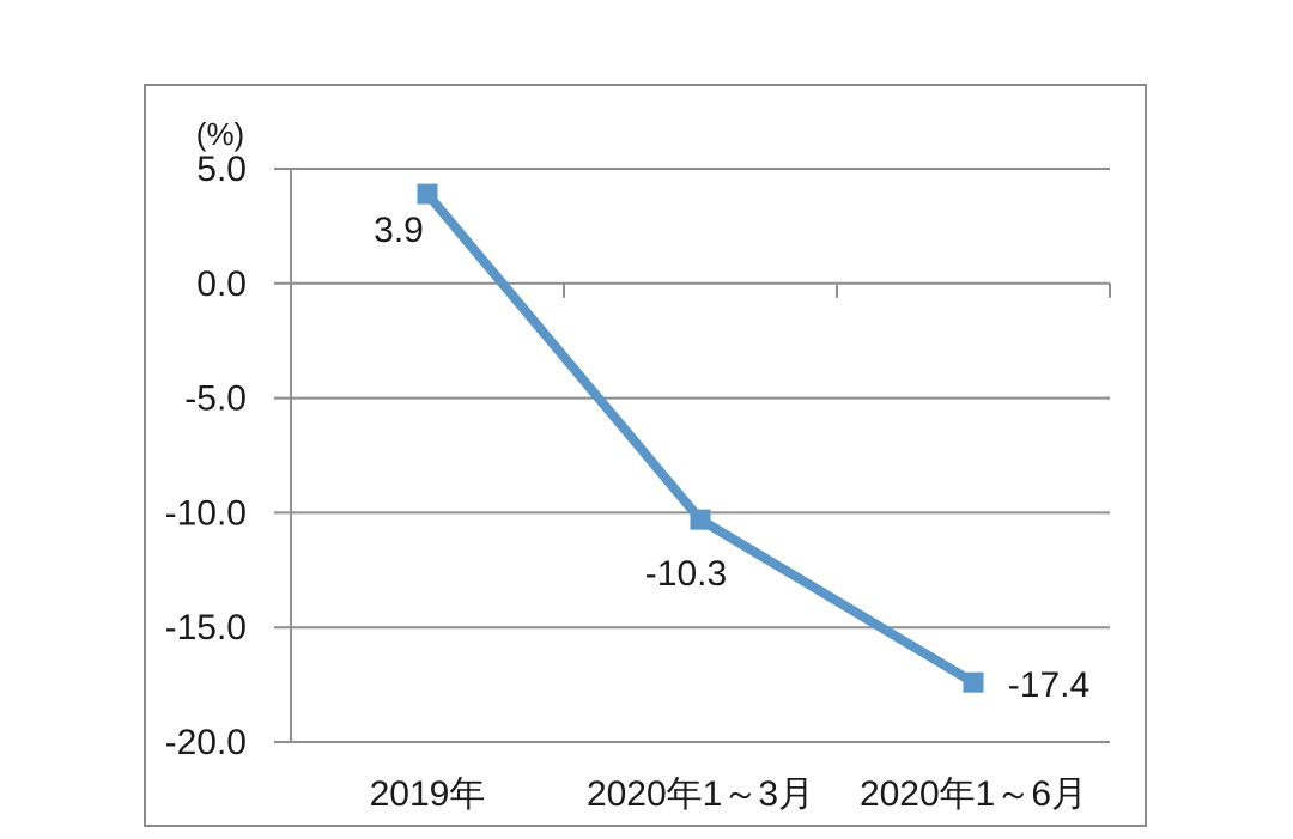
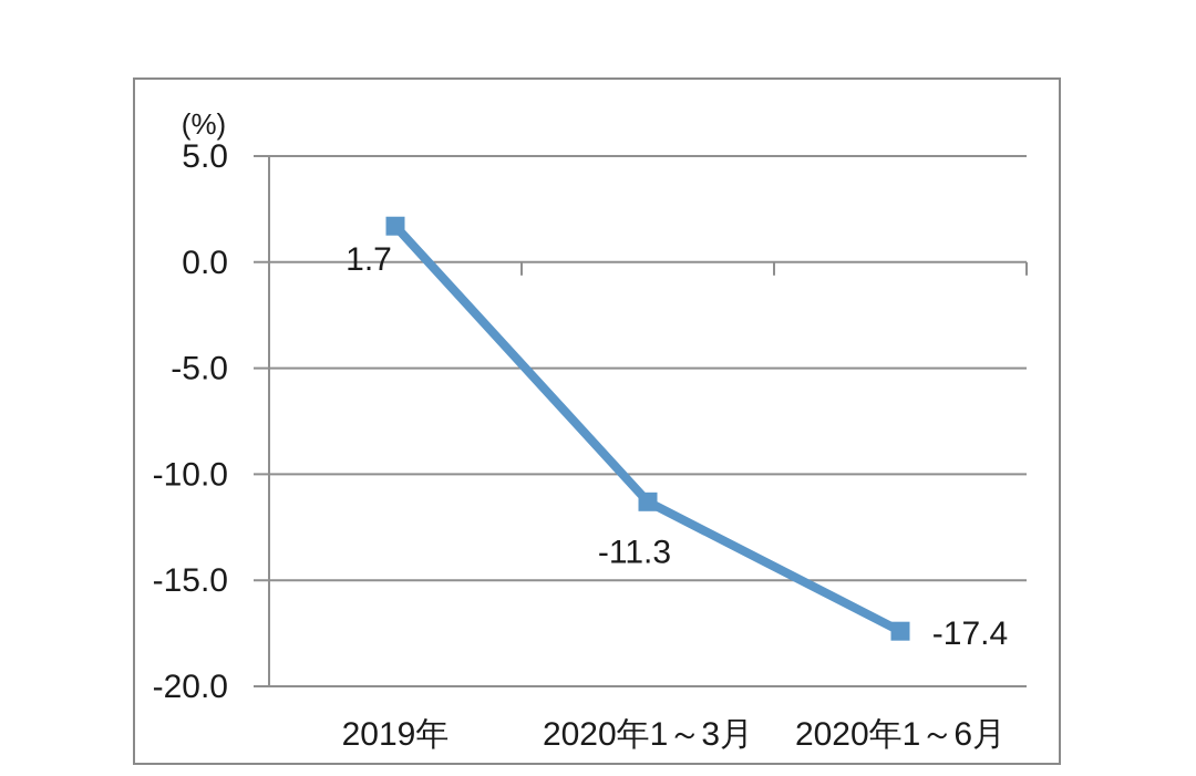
2019年: 3.9 -> 1.7
2020年1～3月: -10.3 -> -11.3
